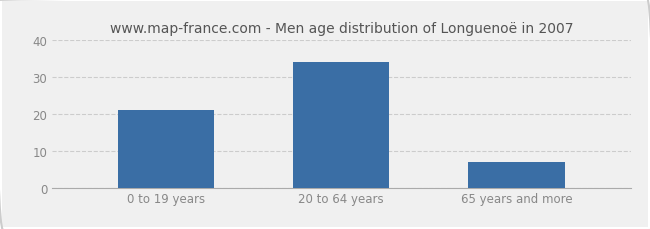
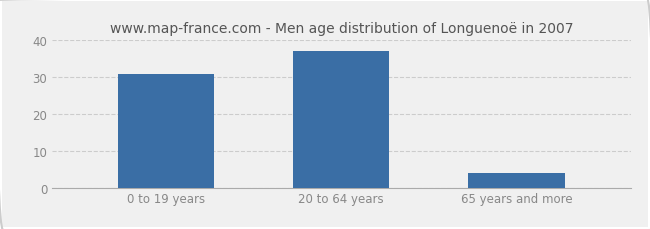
0 to 19 years: 21 -> 31
20 to 64 years: 34 -> 37
65 years and more: 7 -> 4
